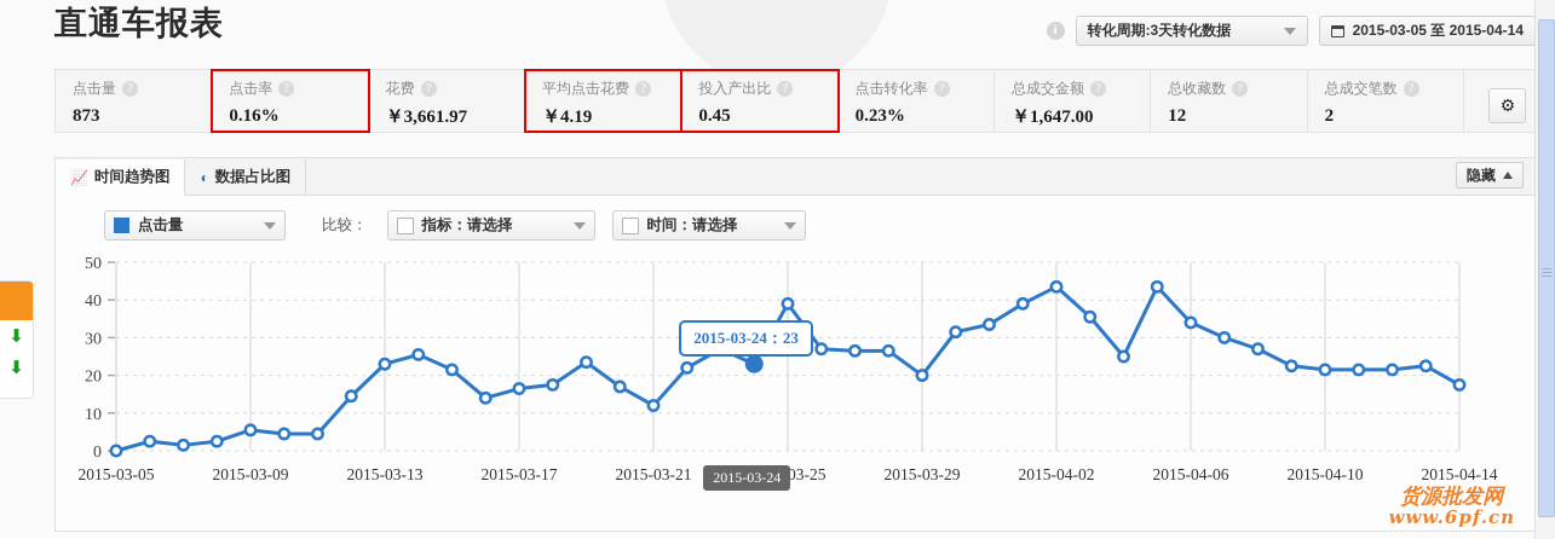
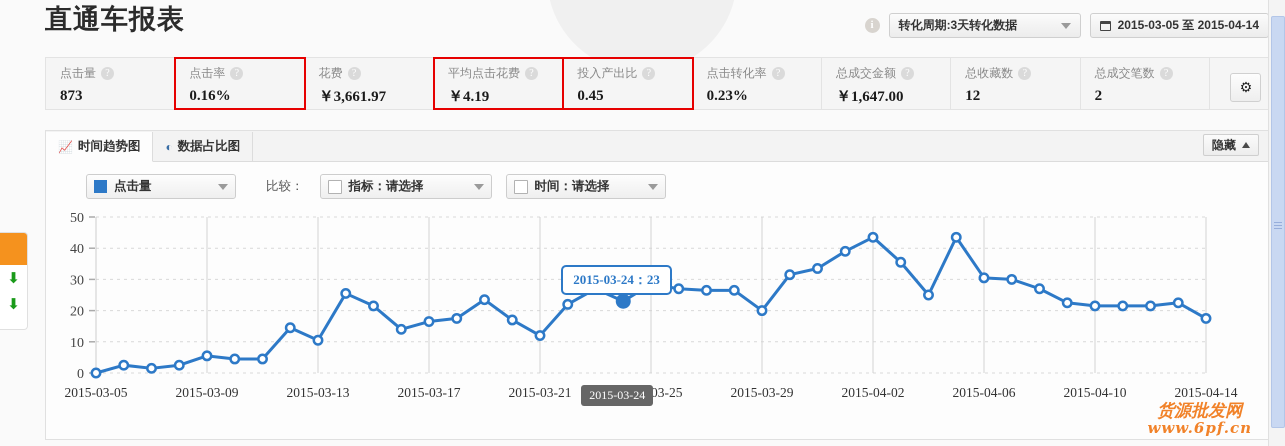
2015-03-13: 23 -> 10
2015-03-25: 39 -> 28
2015-04-06: 34 -> 30
